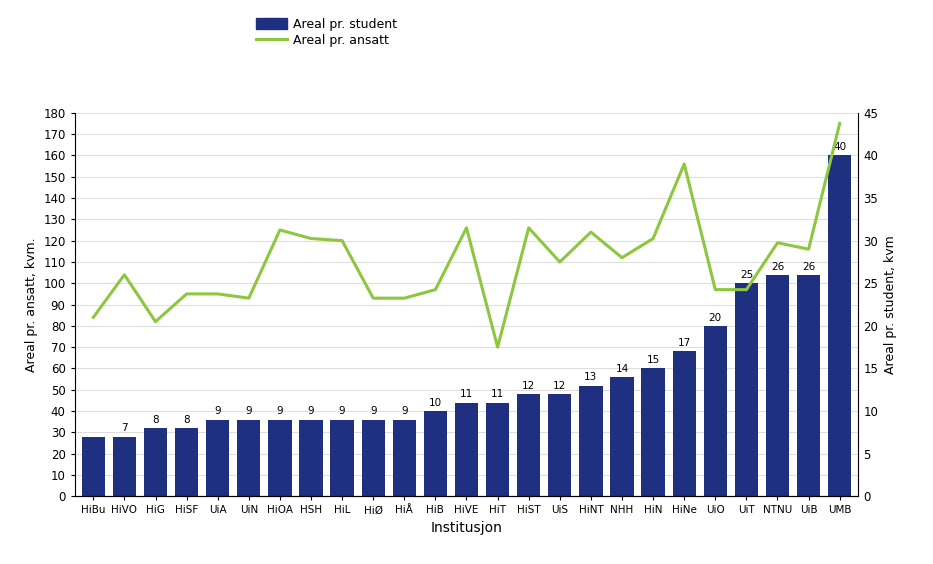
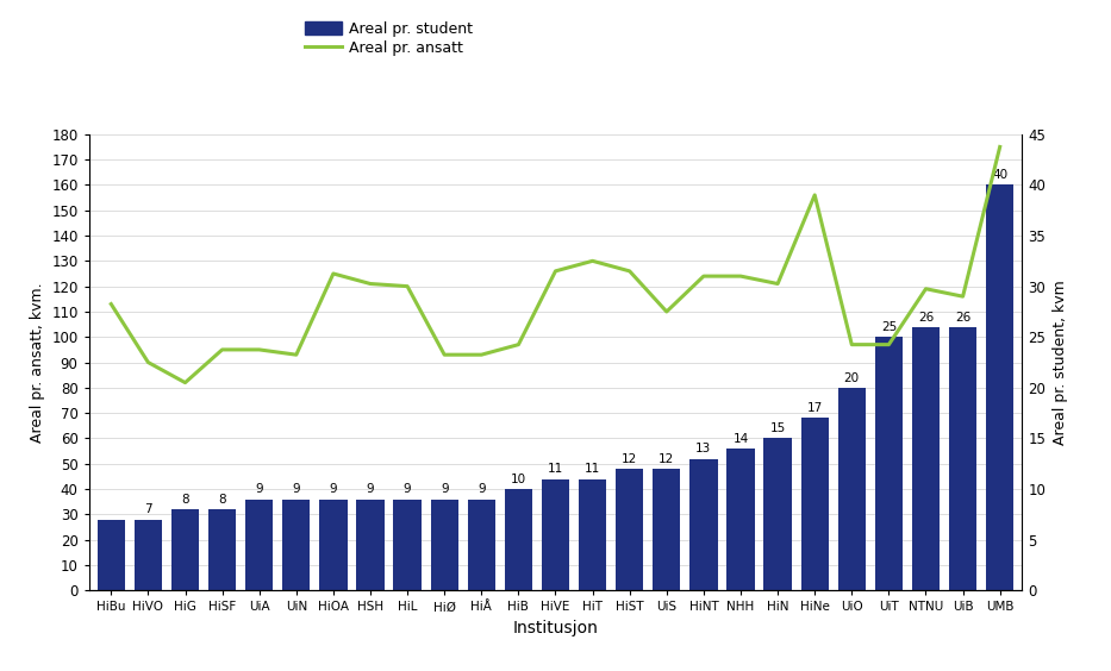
Areal pr. ansatt/HiBu: 84 -> 113
Areal pr. ansatt/HiVO: 104 -> 90
Areal pr. ansatt/HiT: 70 -> 130
Areal pr. ansatt/NHH: 112 -> 124
